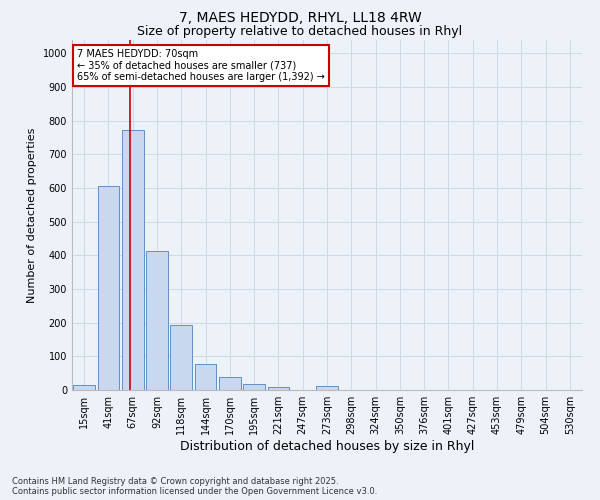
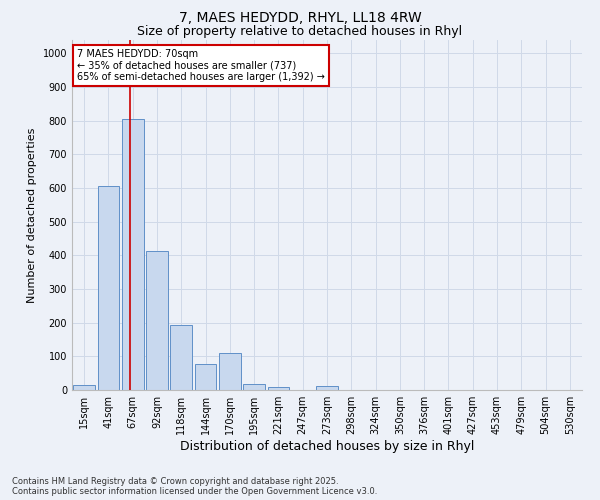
67sqm: 773 -> 805
170sqm: 40 -> 110
